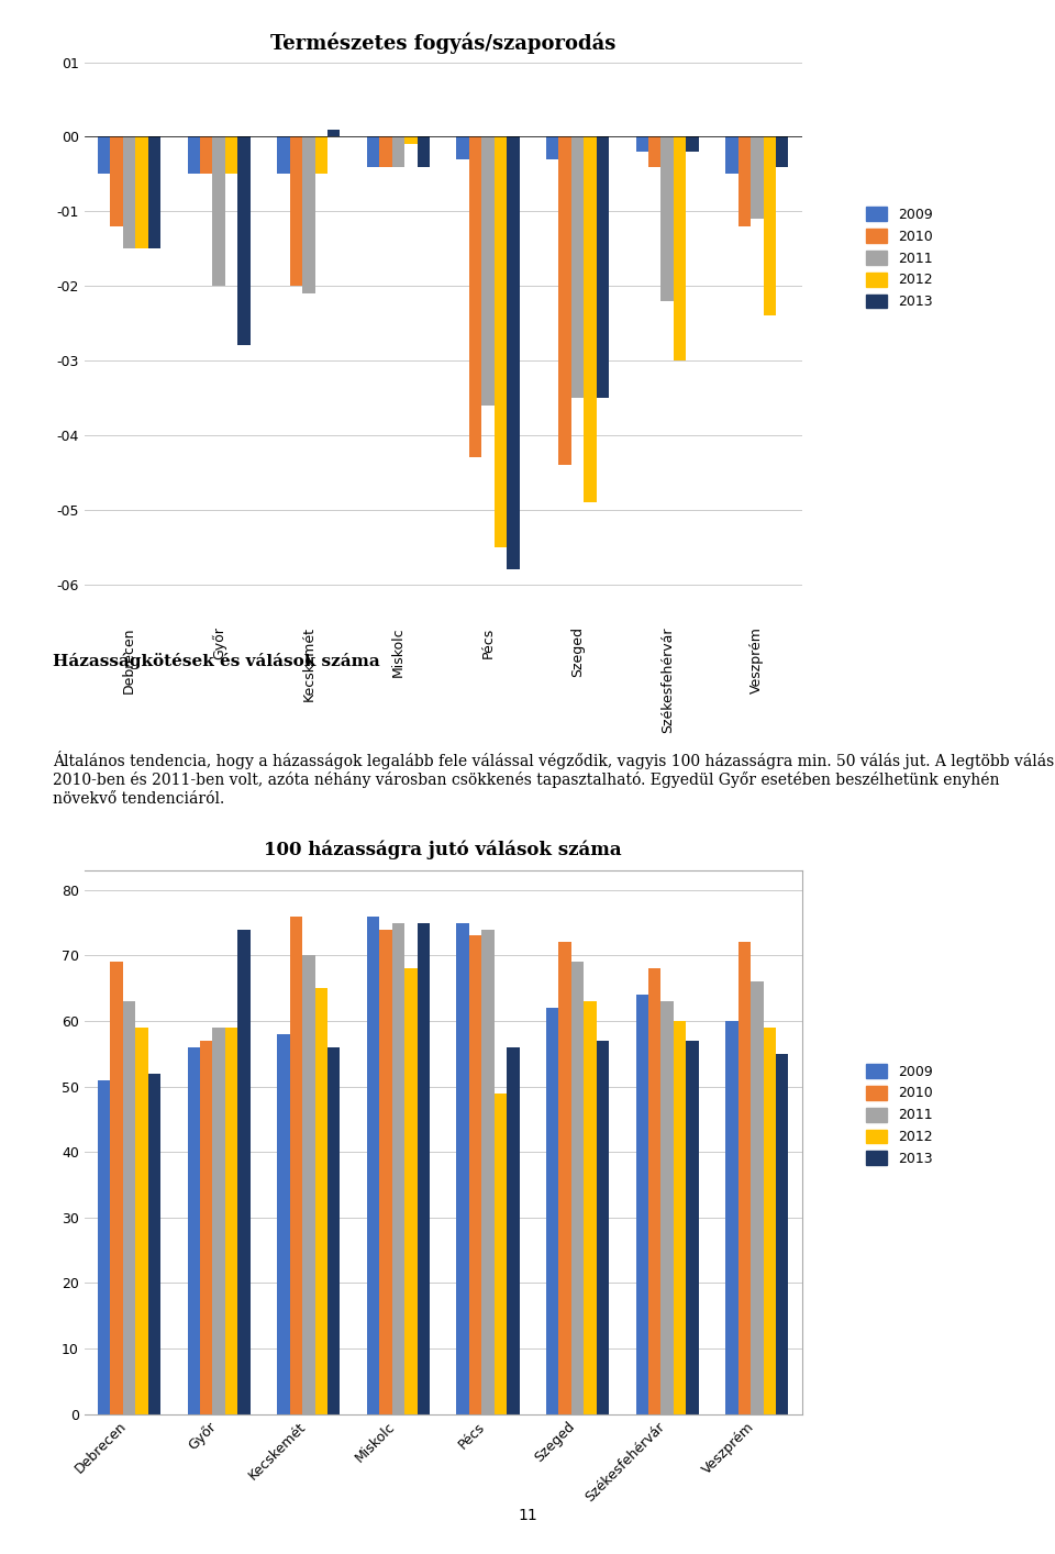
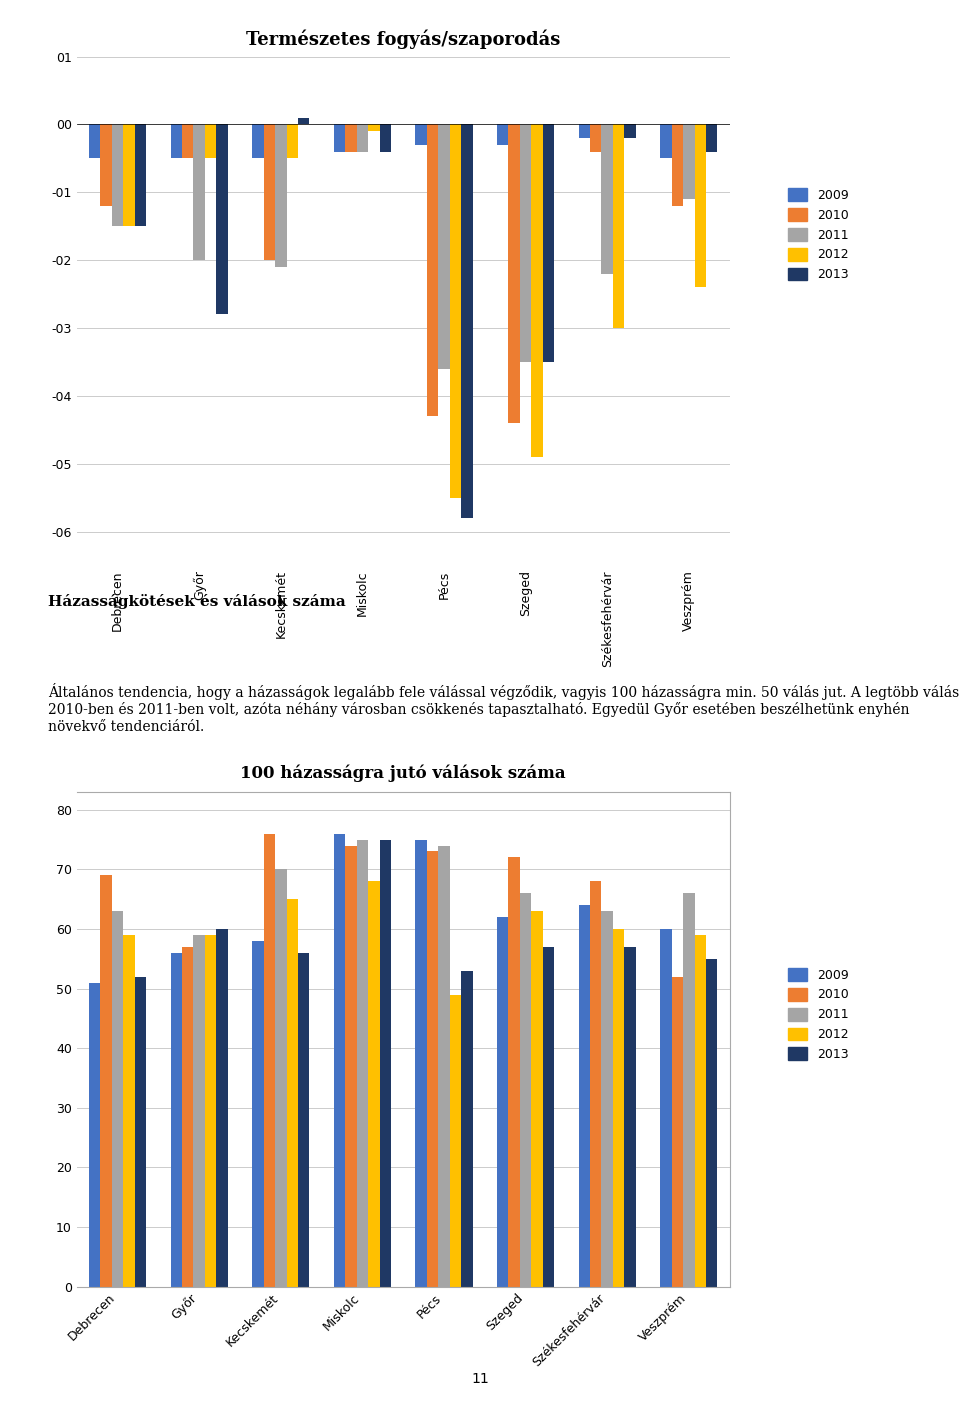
100 házasságra jutó válások száma/2013/Győr: 74 -> 60
100 házasságra jutó válások száma/2013/Pécs: 56 -> 53
100 házasságra jutó válások száma/2011/Szeged: 69 -> 66
100 házasságra jutó válások száma/2010/Veszprém: 72 -> 52
